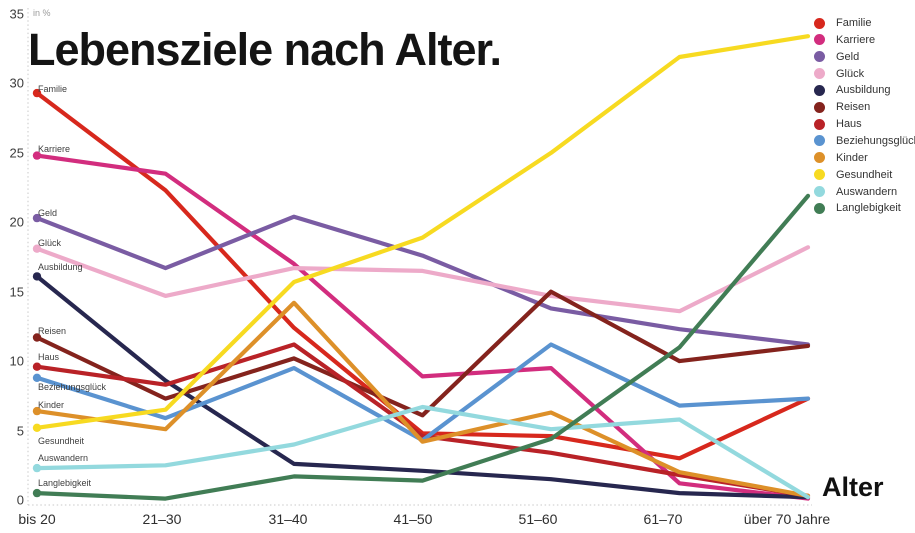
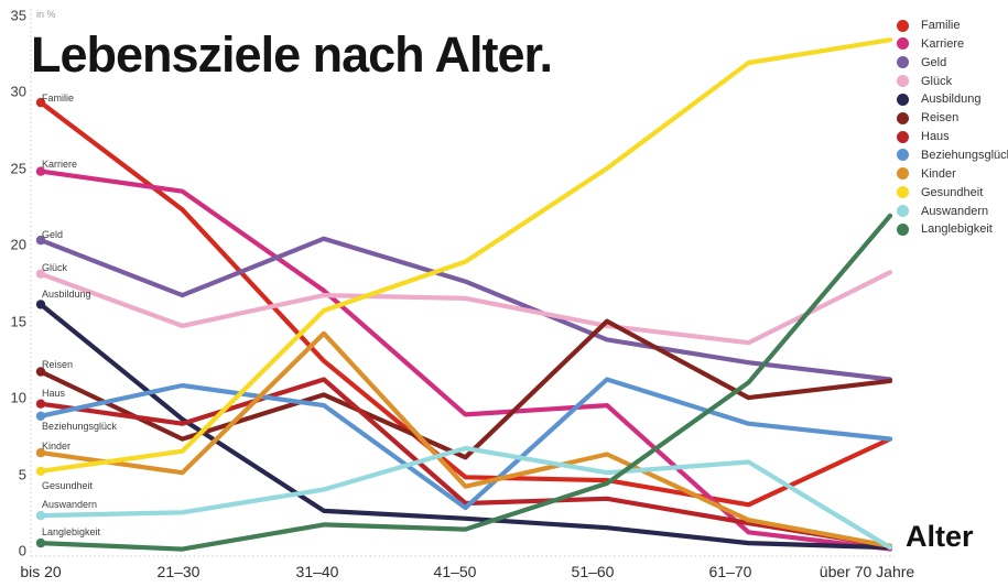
Beziehungsglück/21–30: 5.9 -> 10.8
Haus/41–50: 4.6 -> 3.1
Beziehungsglück/41–50: 4.3 -> 2.8
Beziehungsglück/61–70: 6.8 -> 8.3
